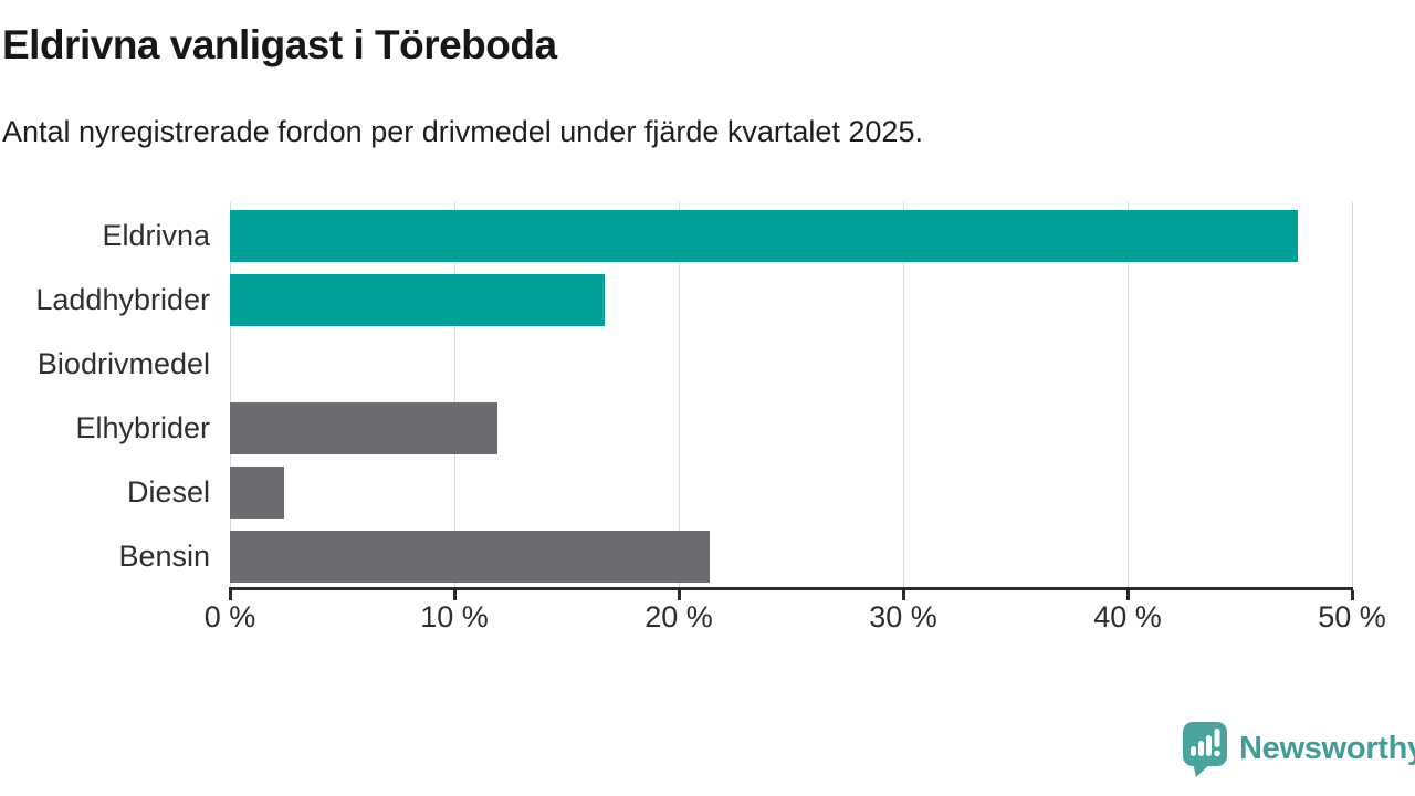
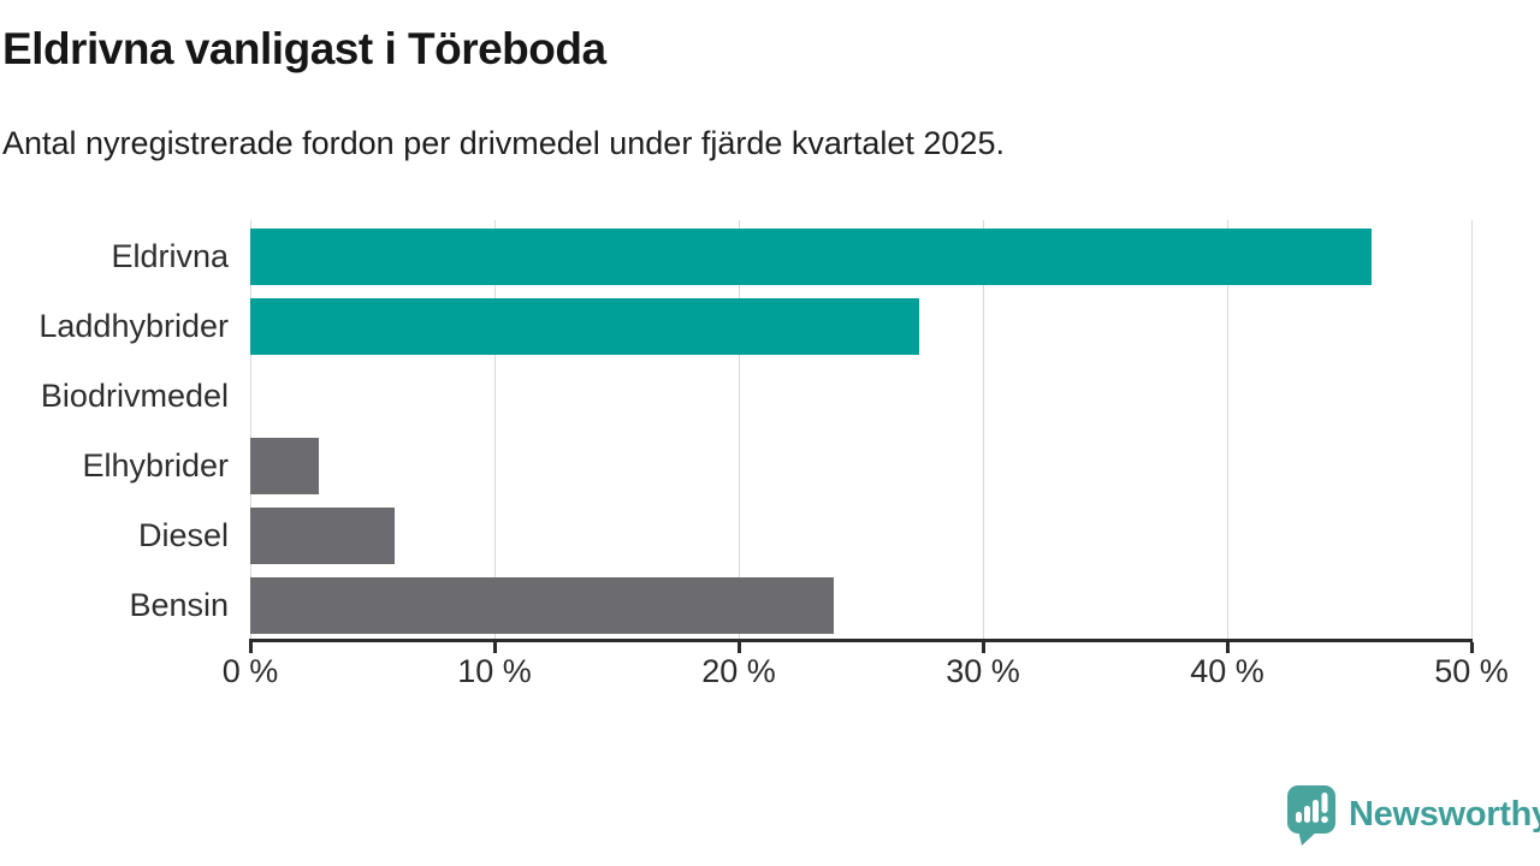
Eldrivna: 47.6% -> 45.9%
Laddhybrider: 16.7% -> 27.4%
Elhybrider: 11.9% -> 2.8%
Diesel: 2.4% -> 5.9%
Bensin: 21.4% -> 23.9%
